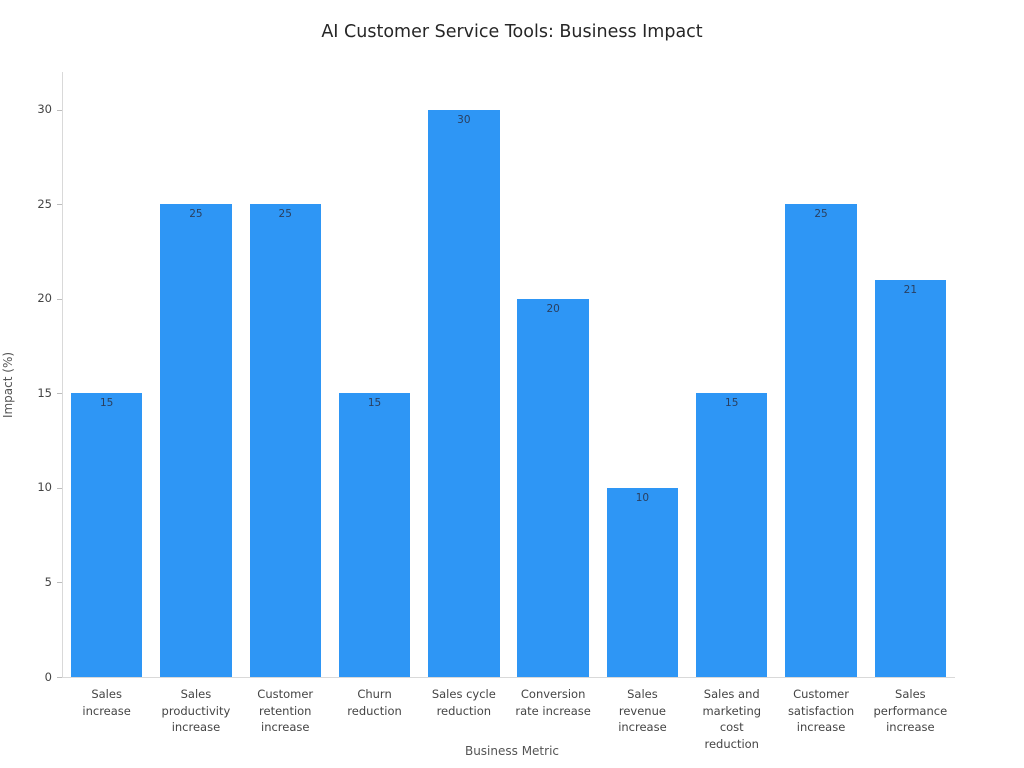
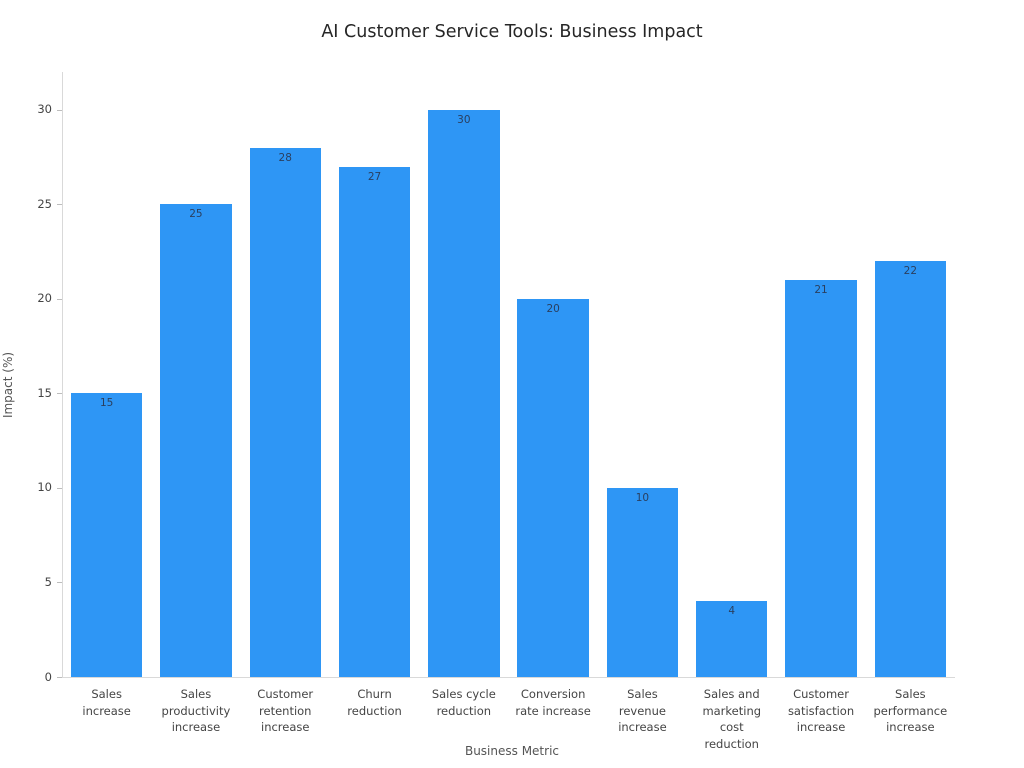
Customer retention increase: 25 -> 28
Churn reduction: 15 -> 27
Sales and marketing cost reduction: 15 -> 4
Customer satisfaction increase: 25 -> 21
Sales performance increase: 21 -> 22
